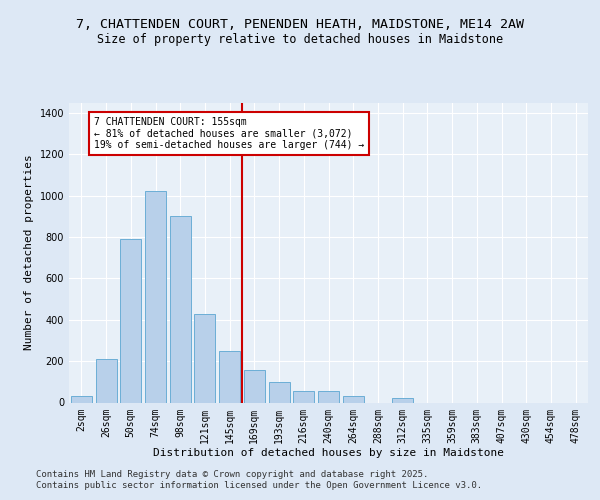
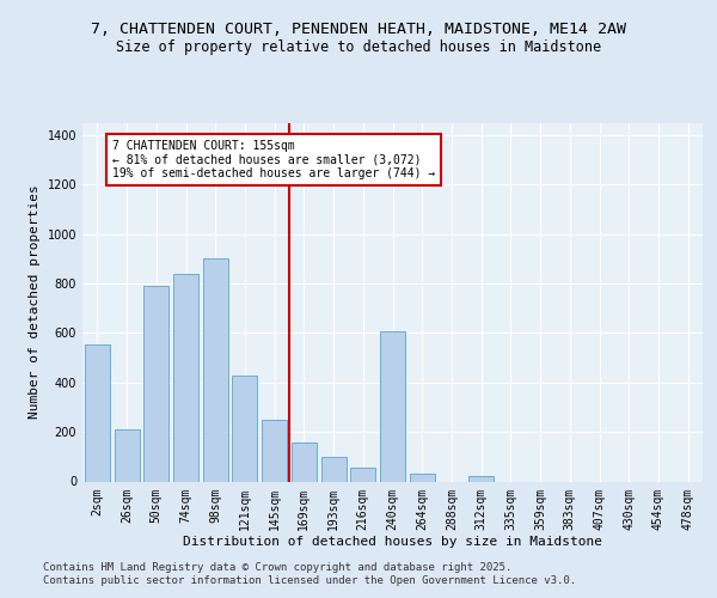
2sqm: 30 -> 555
74sqm: 1020 -> 840
240sqm: 55 -> 605
